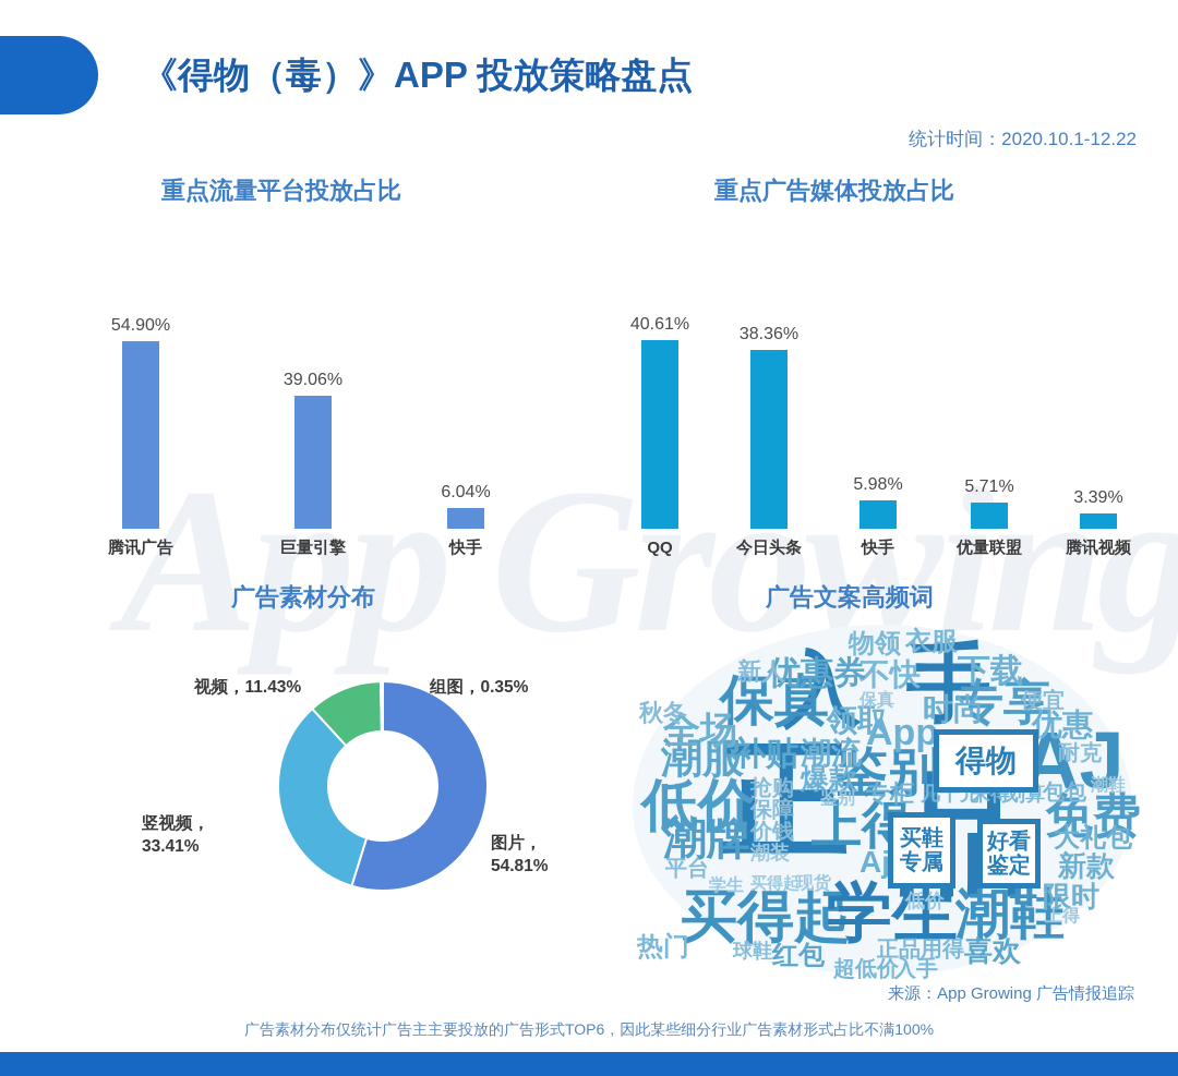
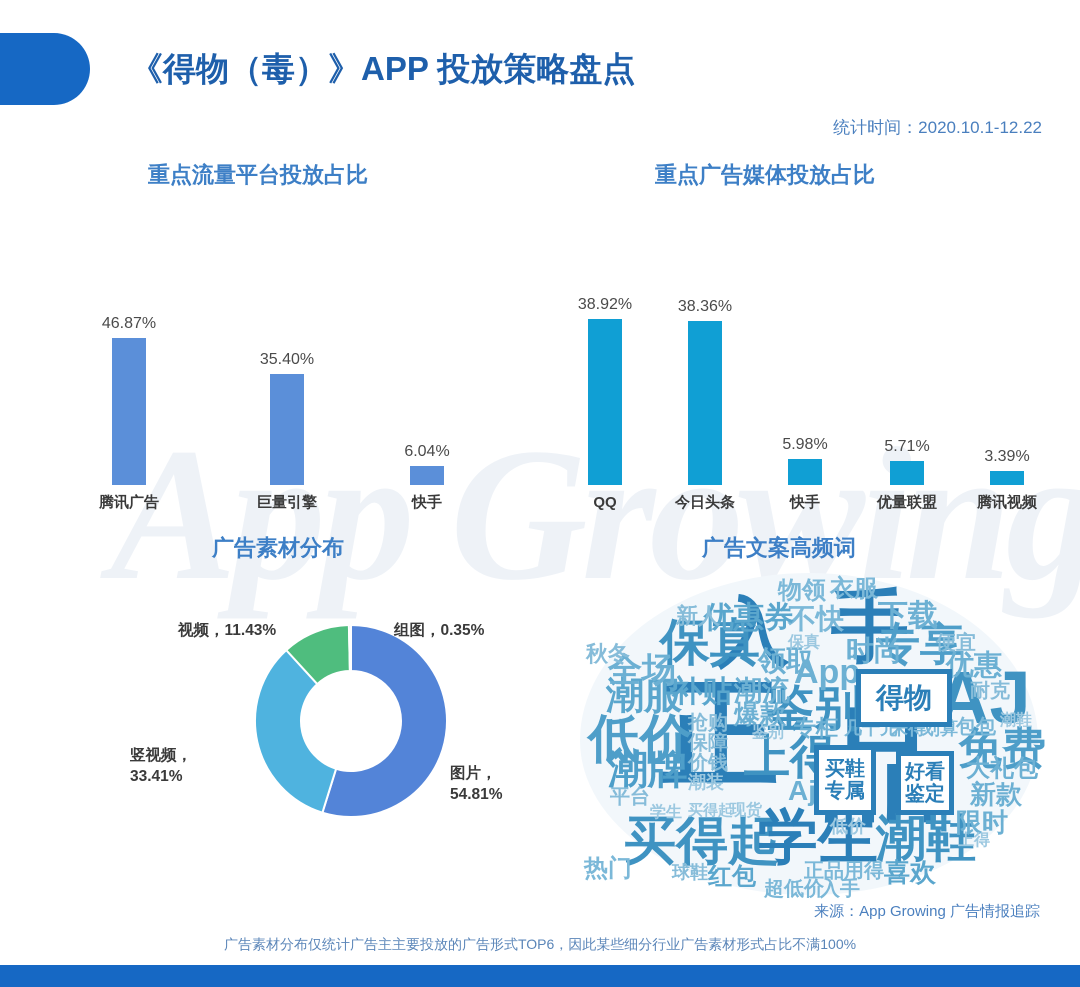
重点流量平台投放占比/腾讯广告: 54.90% -> 46.87%
重点流量平台投放占比/巨量引擎: 39.06% -> 35.40%
重点广告媒体投放占比/QQ: 40.61% -> 38.92%
